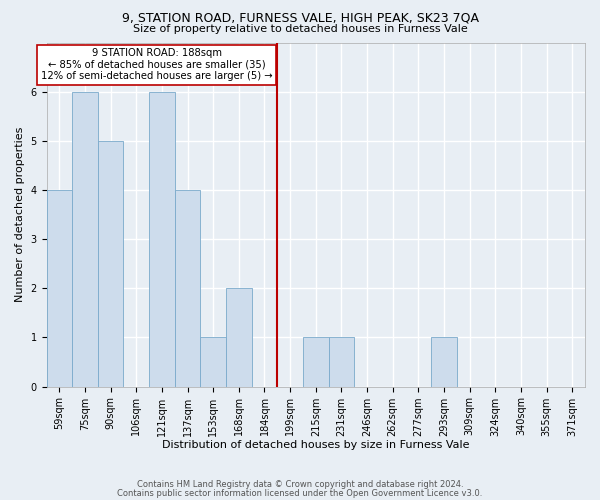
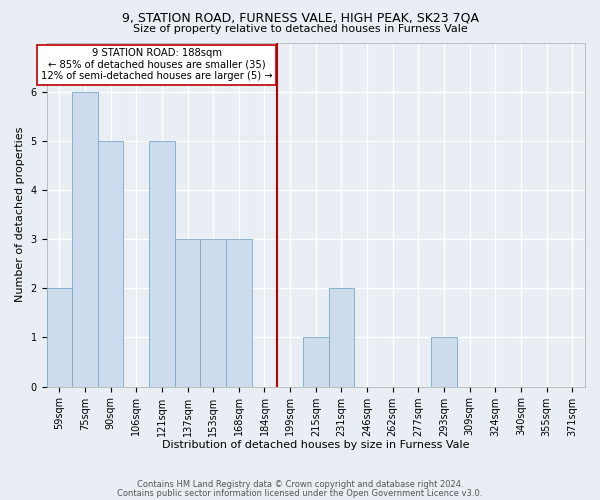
59sqm: 4 -> 2
121sqm: 6 -> 5
137sqm: 4 -> 3
153sqm: 1 -> 3
168sqm: 2 -> 3
231sqm: 1 -> 2
